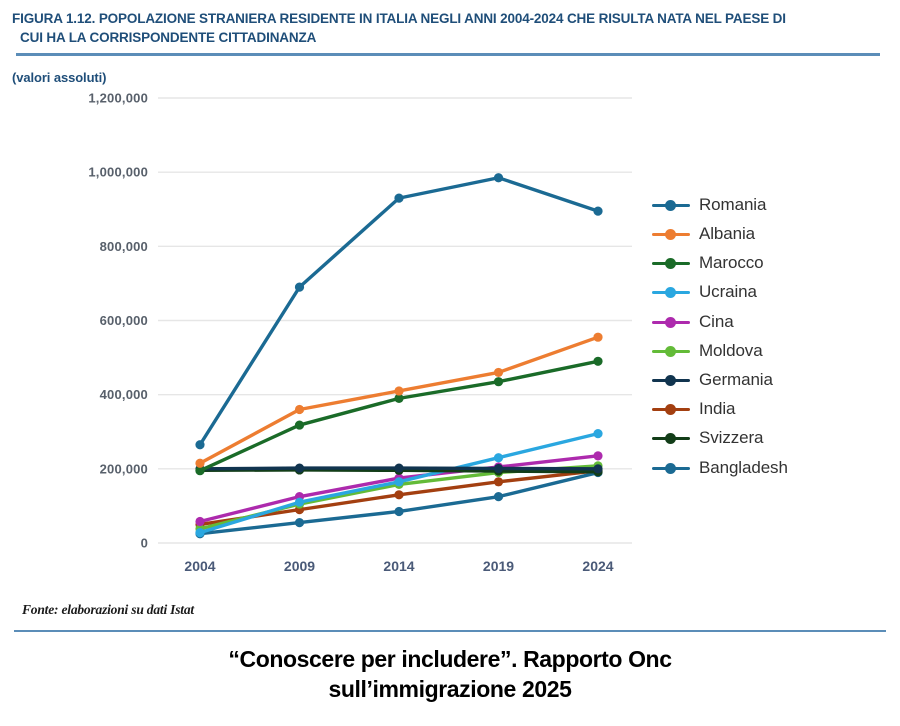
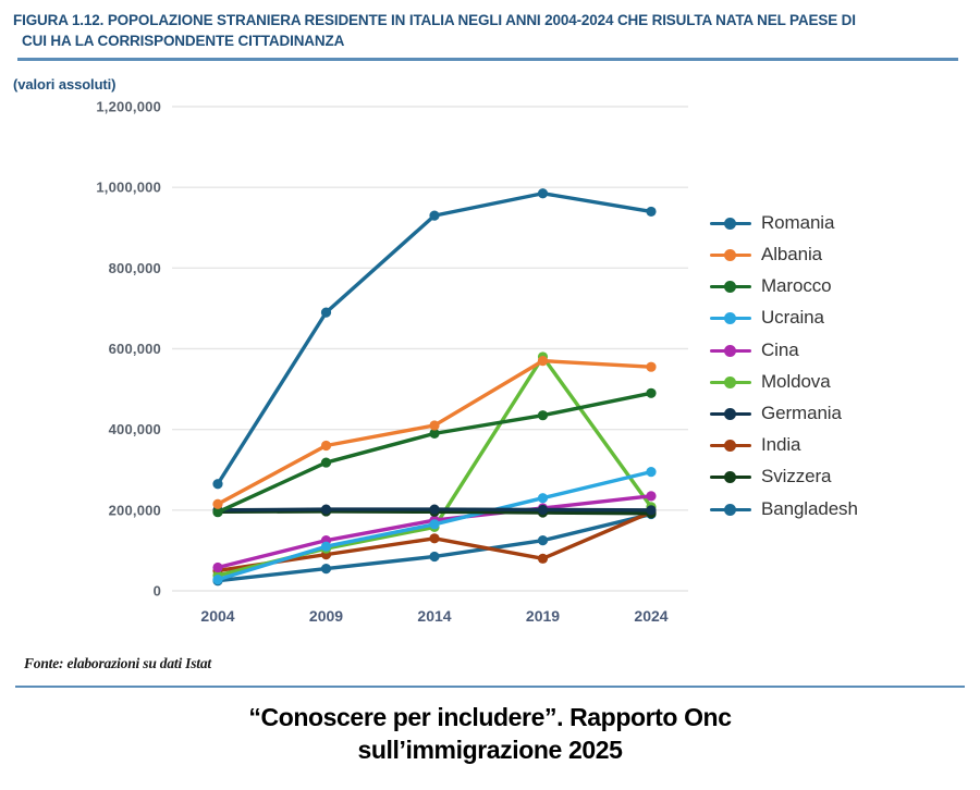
Albania/2019: 460000 -> 570000
Moldova/2019: 190000 -> 580000
India/2019: 160000 -> 80000
Romania/2024: 900000 -> 940000
